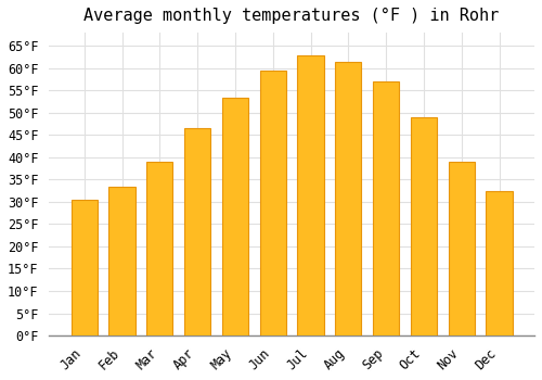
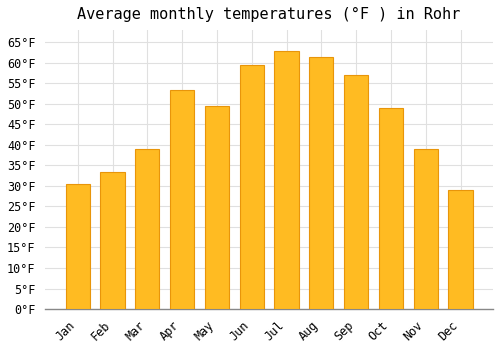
Apr: 46.5°F -> 53.5°F
May: 53.5°F -> 49.5°F
Dec: 32.5°F -> 29.0°F
